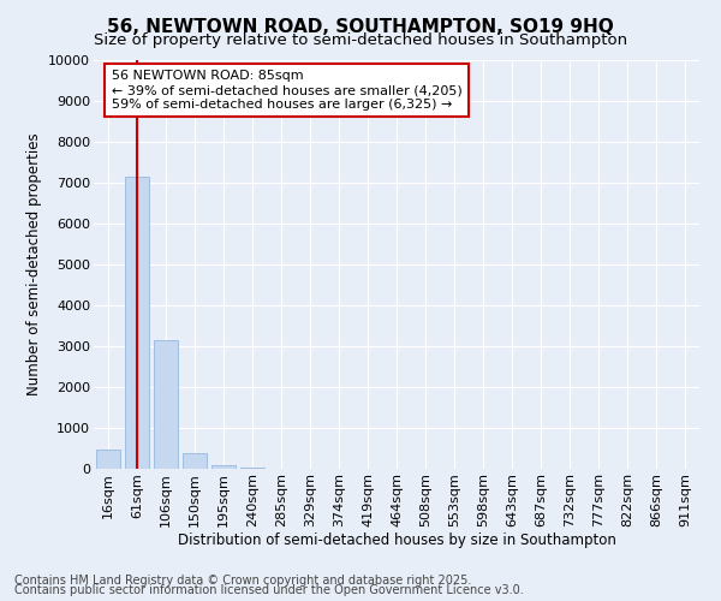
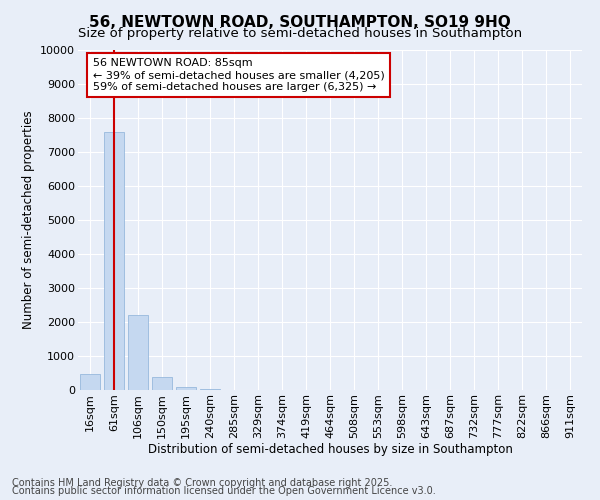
61sqm: 7150 -> 7600
106sqm: 3150 -> 2200
